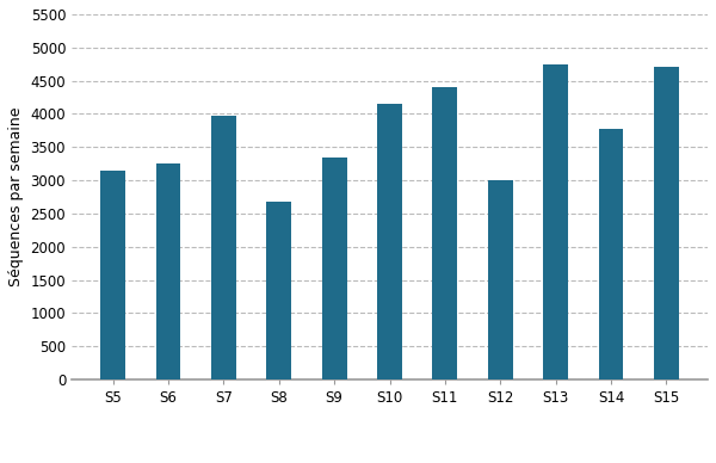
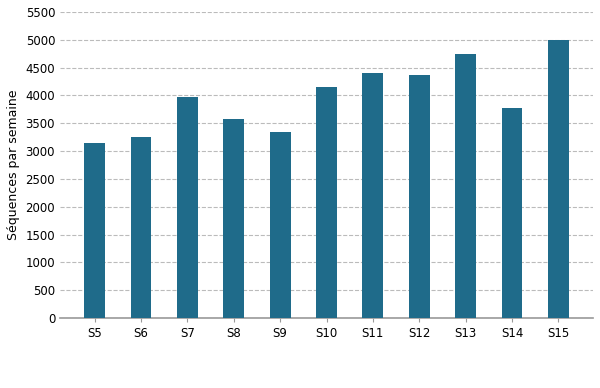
S8: 2680 -> 3580
S12: 3000 -> 4380
S15: 4700 -> 5000
